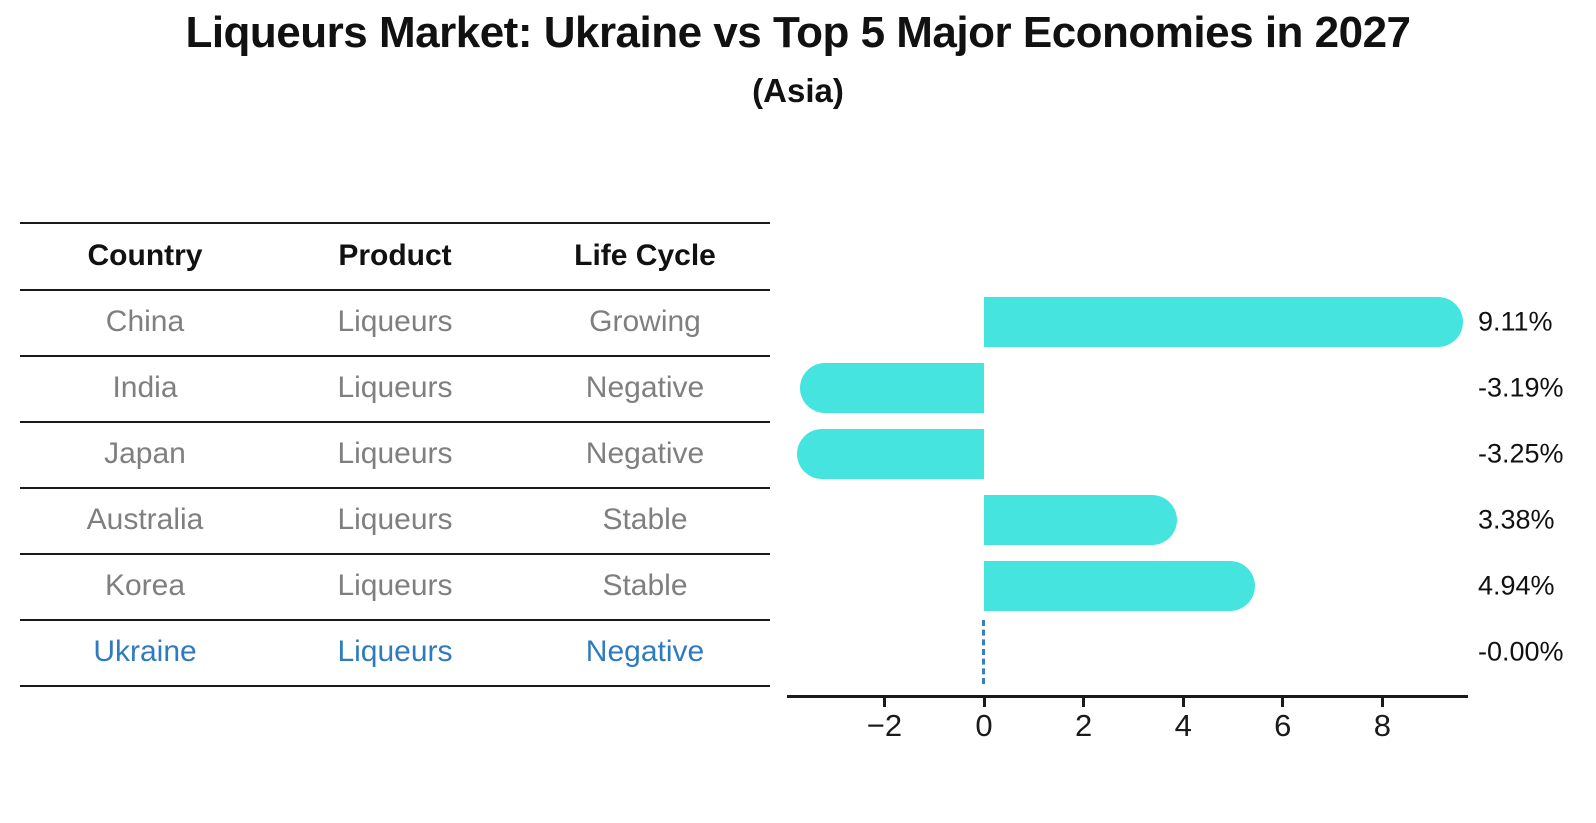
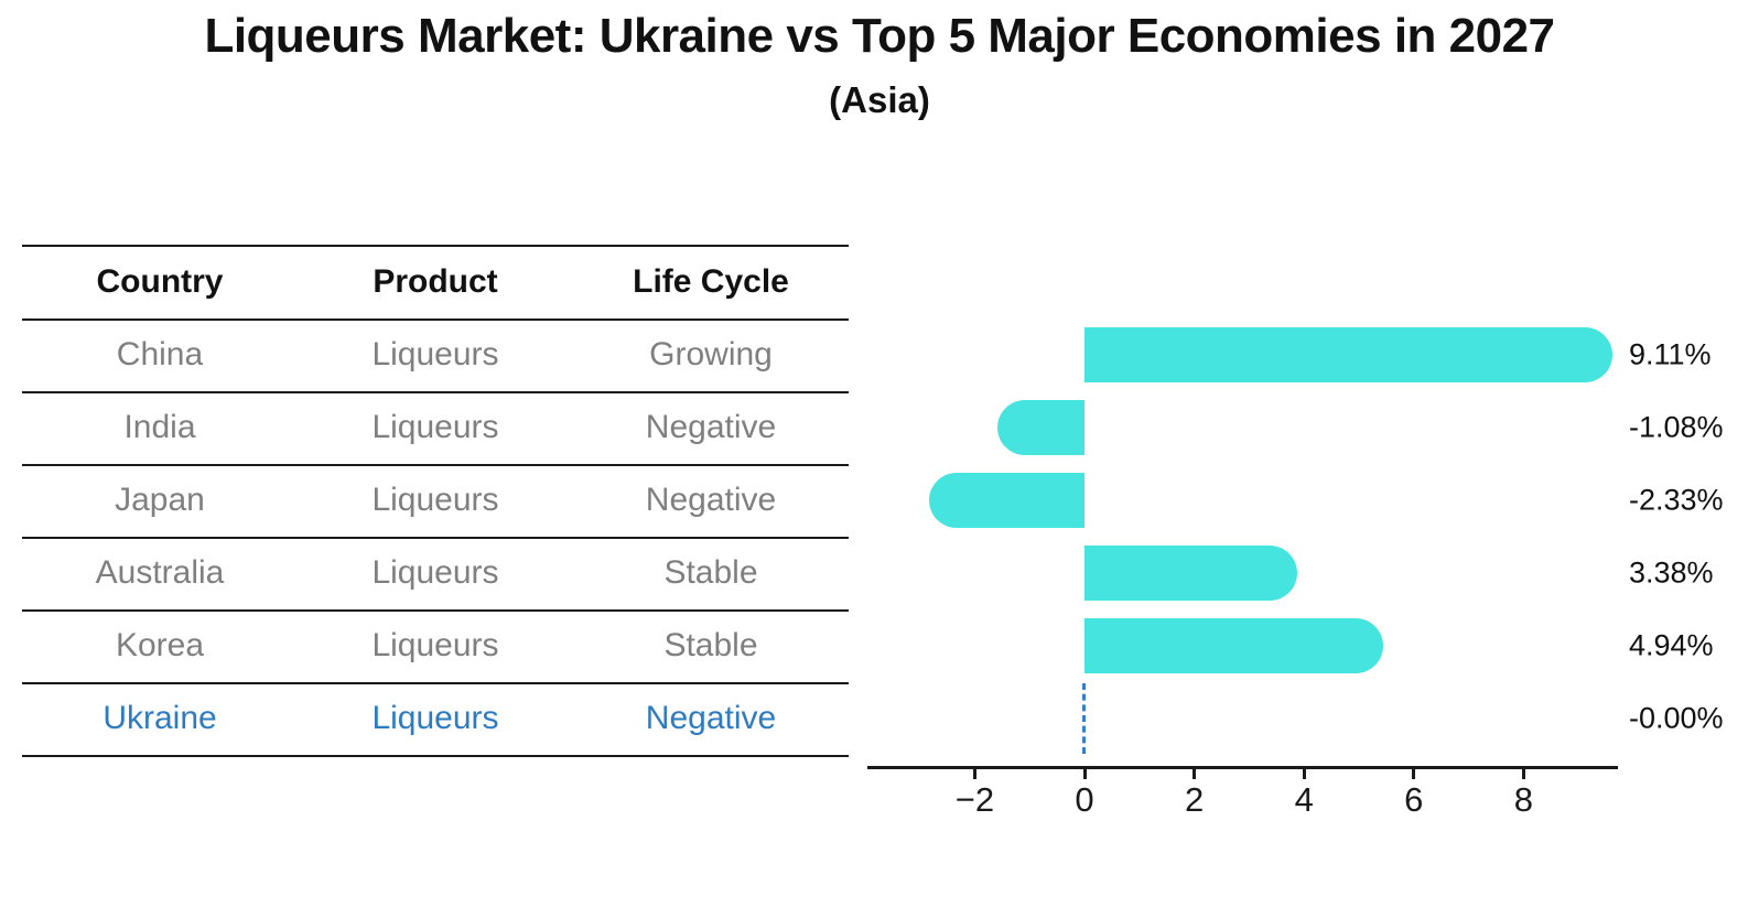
India: -3.19% -> -1.08%
Japan: -3.25% -> -2.33%
